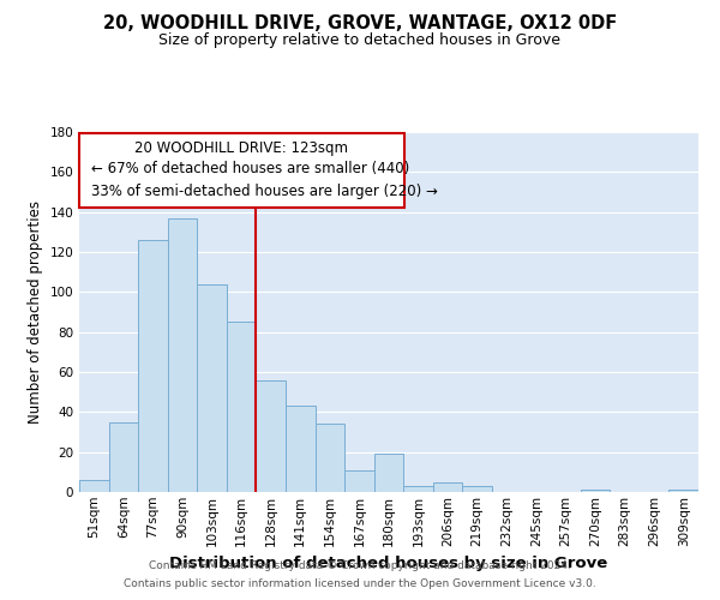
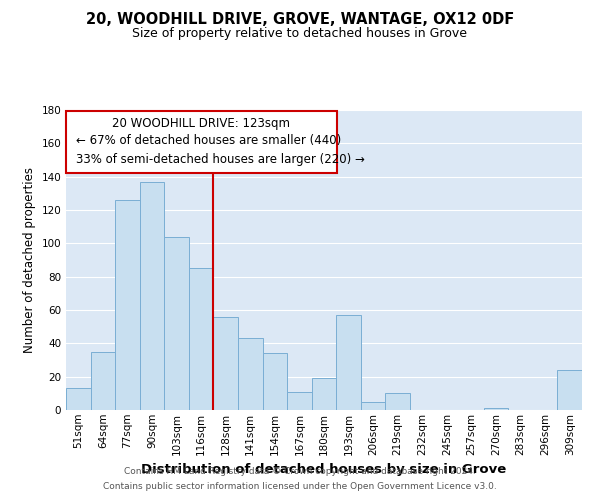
51sqm: 6 -> 13
193sqm: 3 -> 57
219sqm: 3 -> 10
309sqm: 1 -> 24
